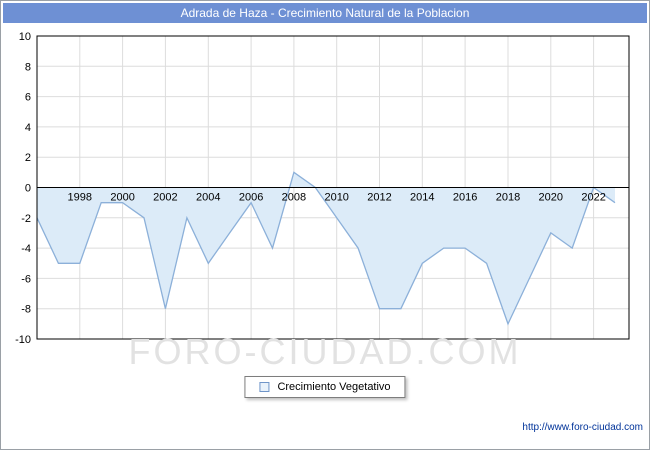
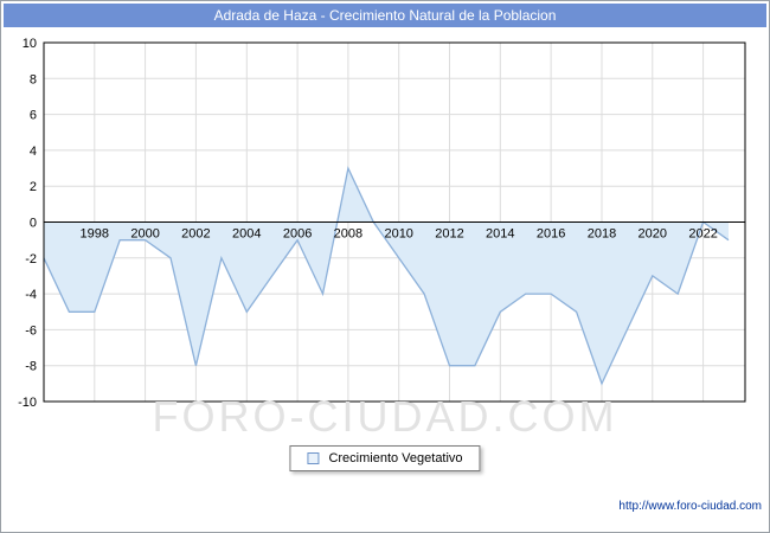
2008: 1 -> 3
